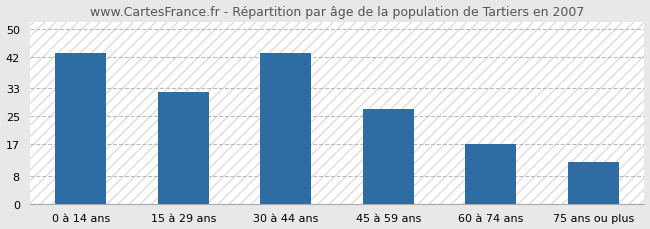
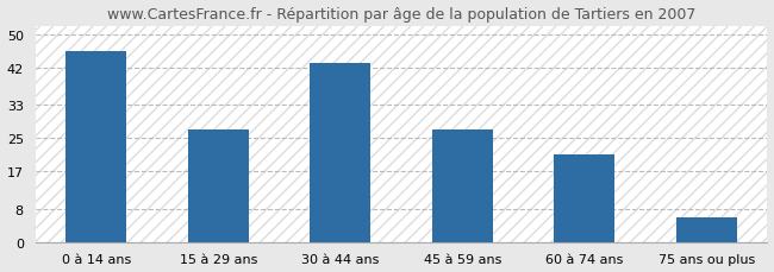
0 à 14 ans: 43 -> 46
15 à 29 ans: 32 -> 27
60 à 74 ans: 17 -> 21
75 ans ou plus: 12 -> 6
